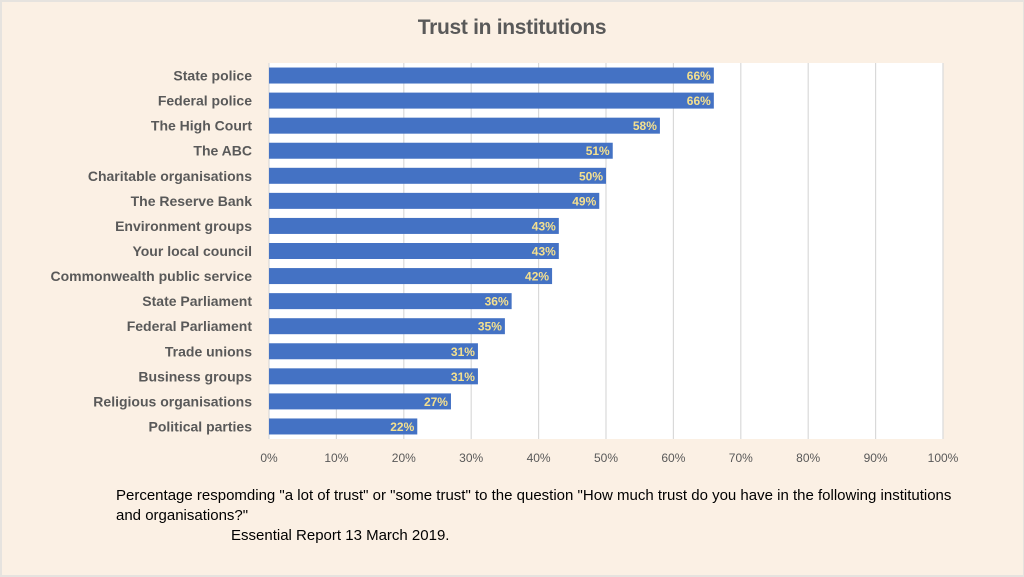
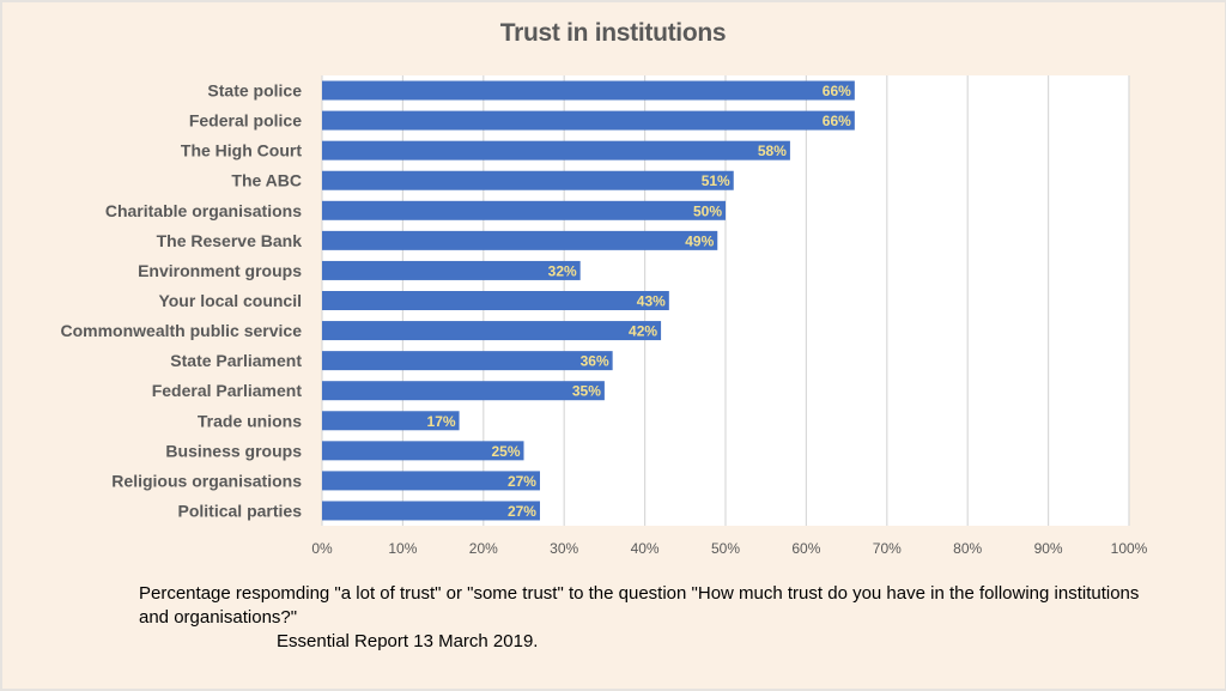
Environment groups: 43% -> 32%
Trade unions: 31% -> 17%
Business groups: 31% -> 25%
Political parties: 22% -> 27%
